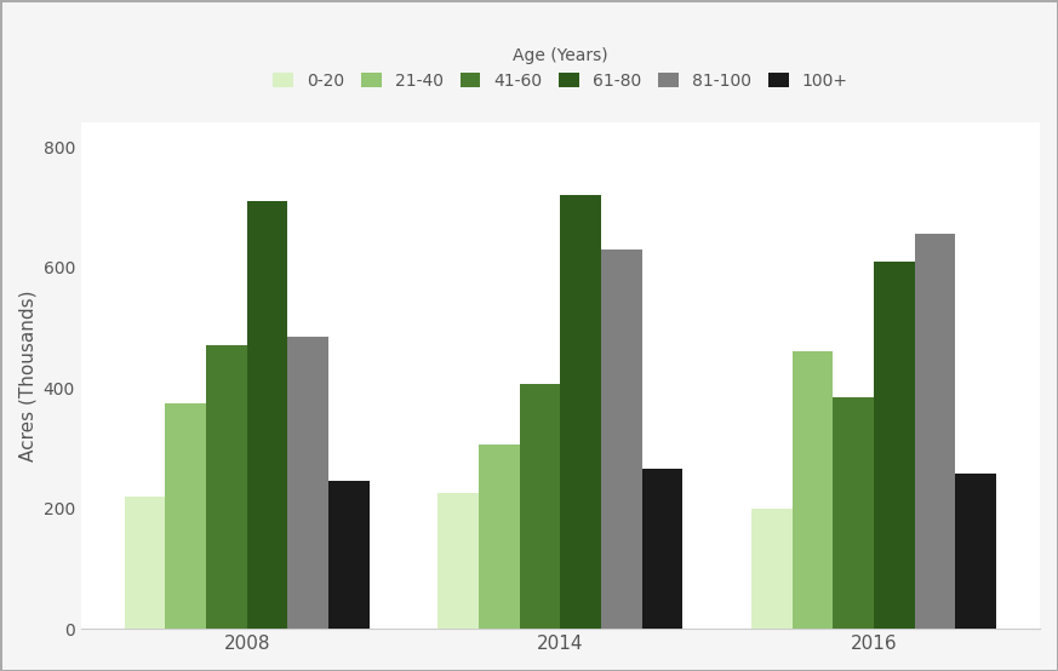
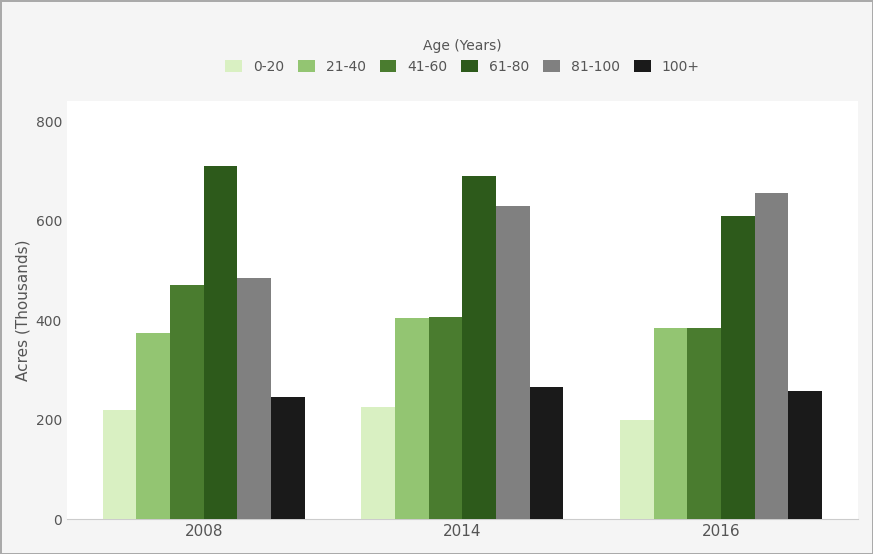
21-40/2014: 305 -> 405
61-80/2014: 720 -> 690
21-40/2016: 460 -> 385
